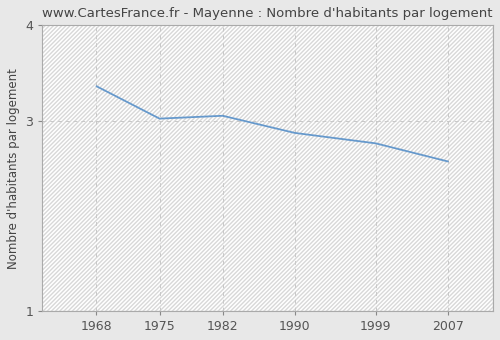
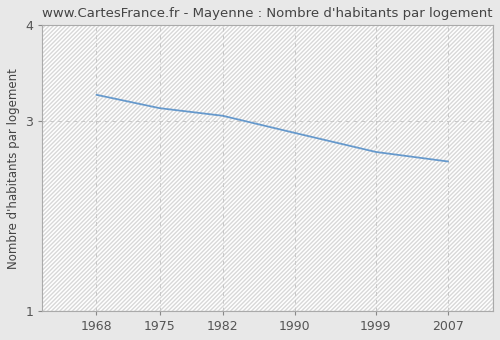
1968: 3.36 -> 3.27
1975: 3.02 -> 3.13
1999: 2.76 -> 2.67
